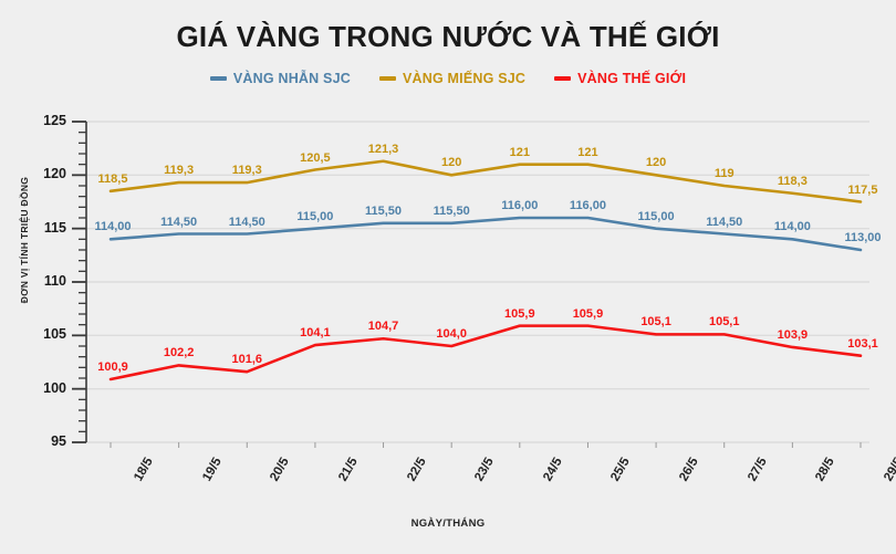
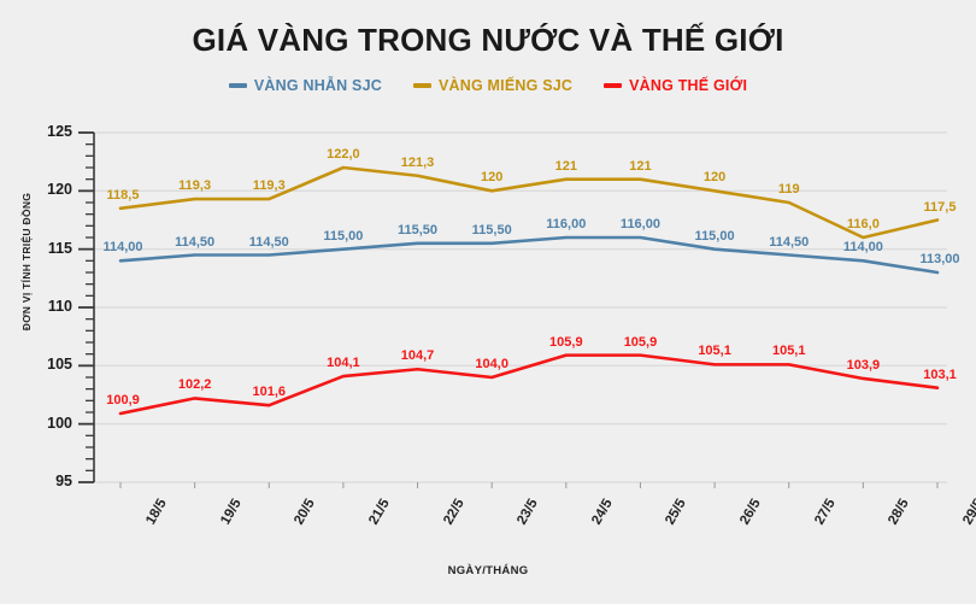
VÀNG MIẾNG SJC/21/5: 120,5 -> 122,0
VÀNG MIẾNG SJC/28/5: 118,3 -> 116,0
